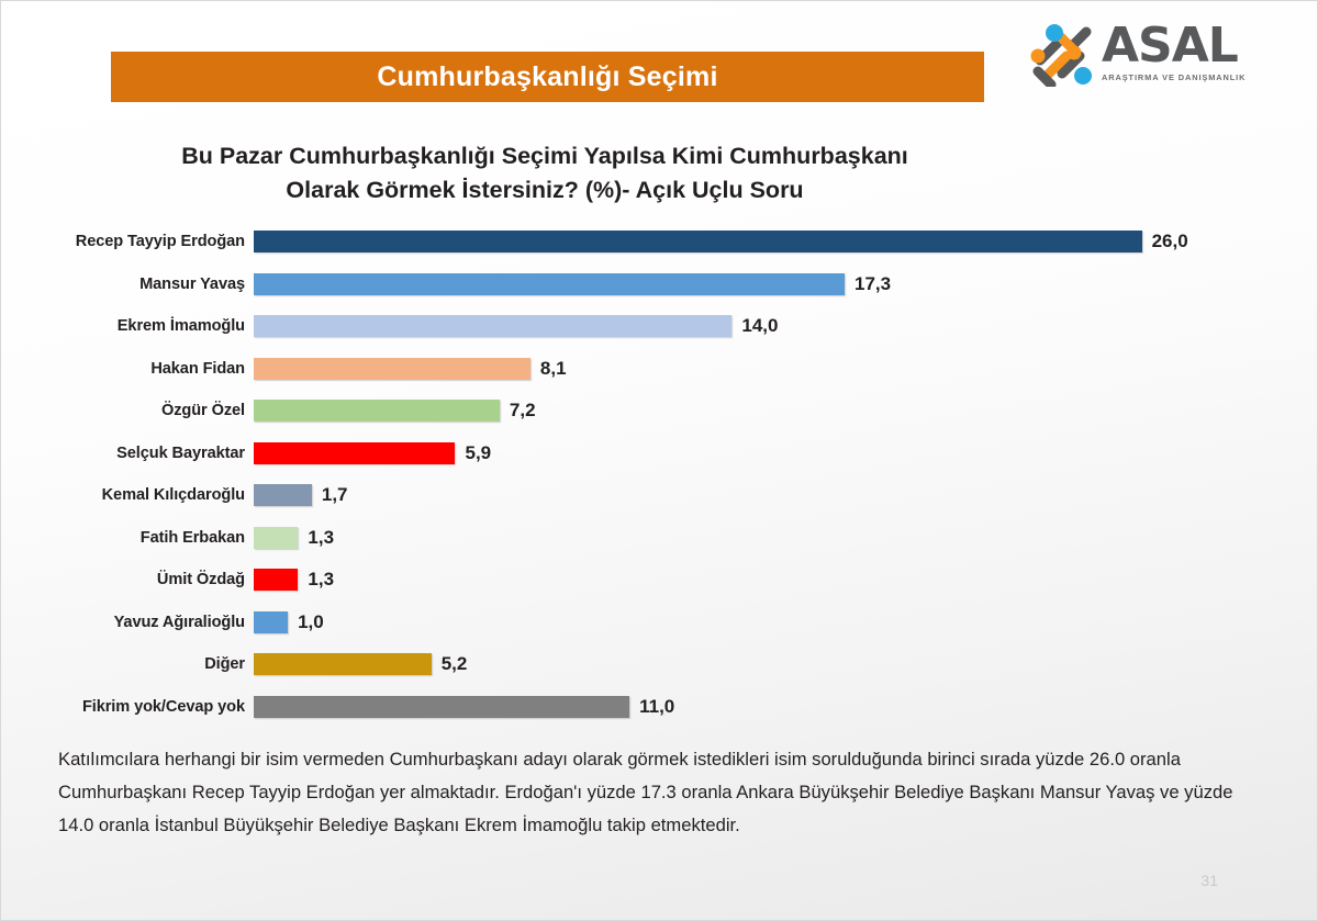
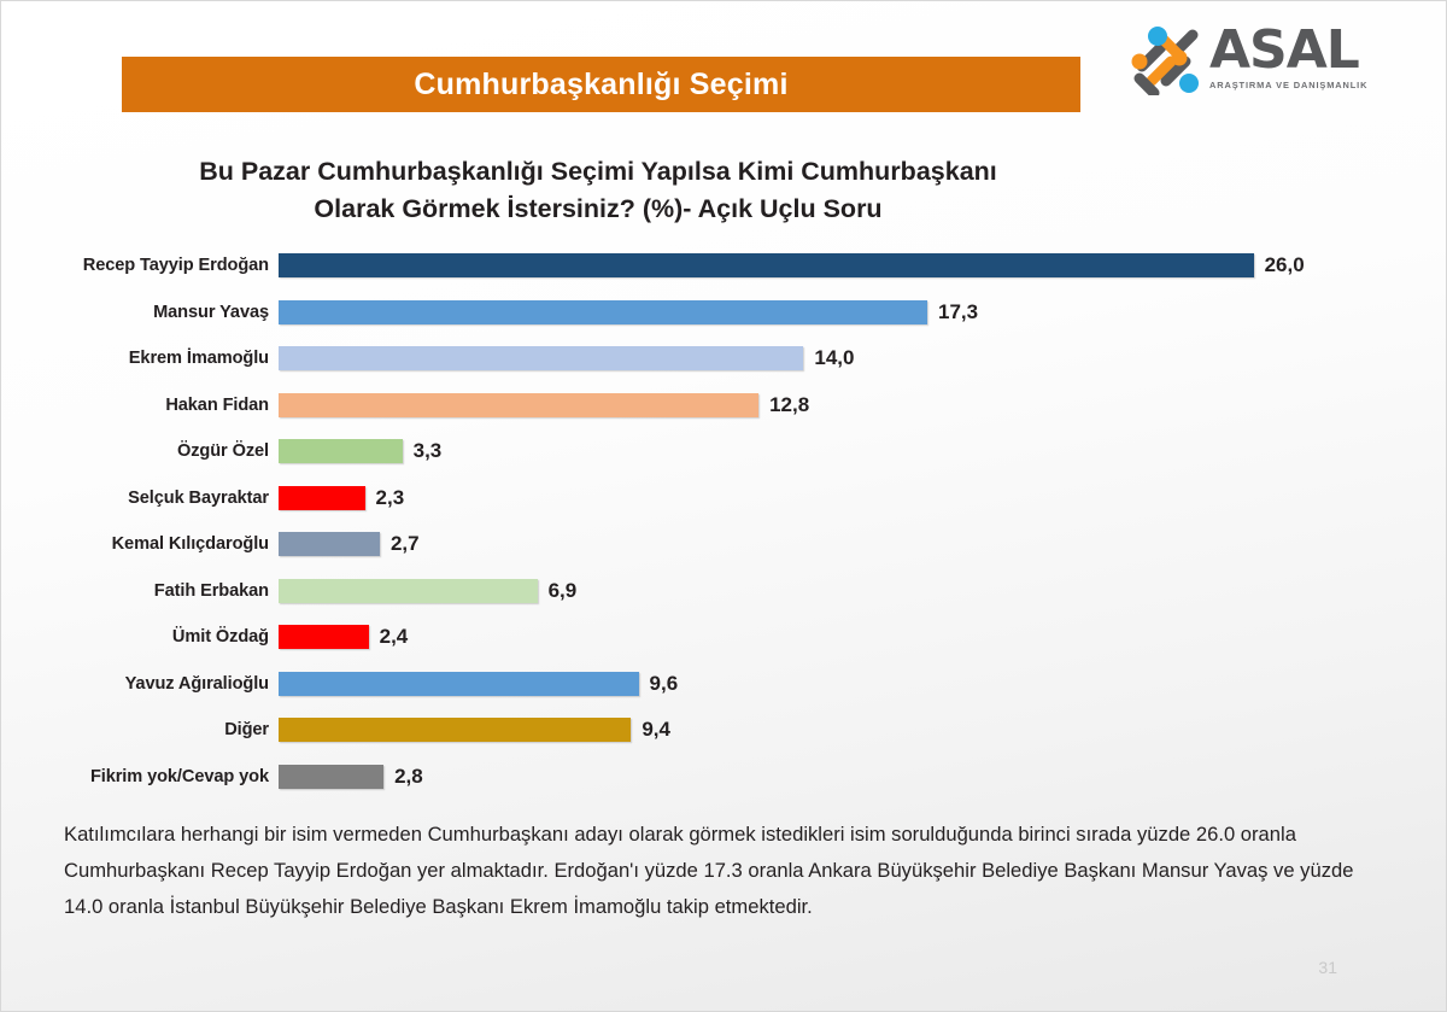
Hakan Fidan: 8,1 -> 12,8
Özgür Özel: 7,2 -> 3,3
Selçuk Bayraktar: 5,9 -> 2,3
Kemal Kılıçdaroğlu: 1,7 -> 2,7
Fatih Erbakan: 1,3 -> 6,9
Ümit Özdağ: 1,3 -> 2,4
Yavuz Ağıralioğlu: 1,0 -> 9,6
Diğer: 5,2 -> 9,4
Fikrim yok/Cevap yok: 11,0 -> 2,8
